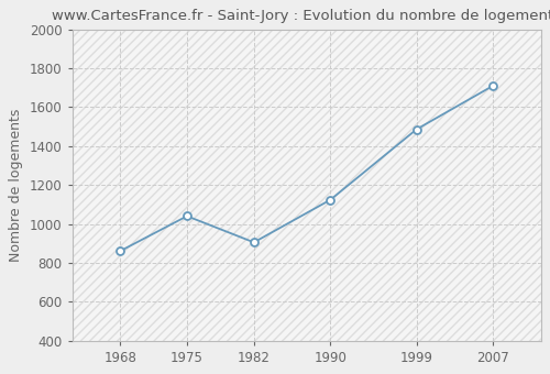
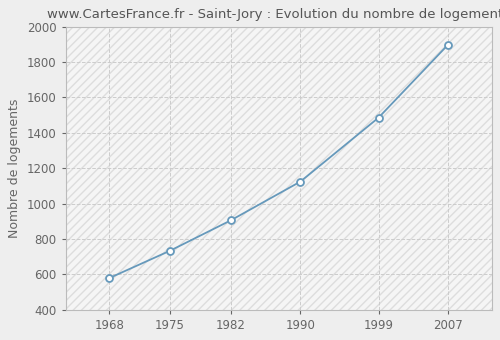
1968: 860 -> 580
1975: 1040 -> 730
2007: 1710 -> 1900
